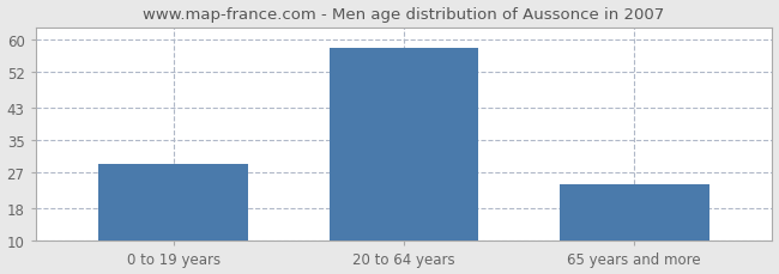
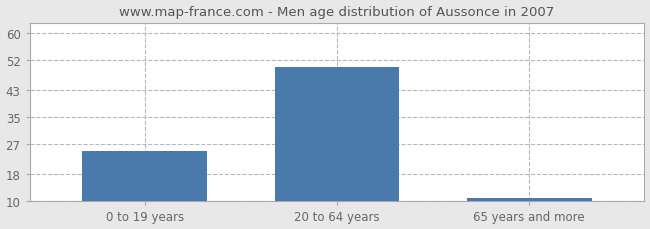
0 to 19 years: 29 -> 25
20 to 64 years: 58 -> 50
65 years and more: 24 -> 11
